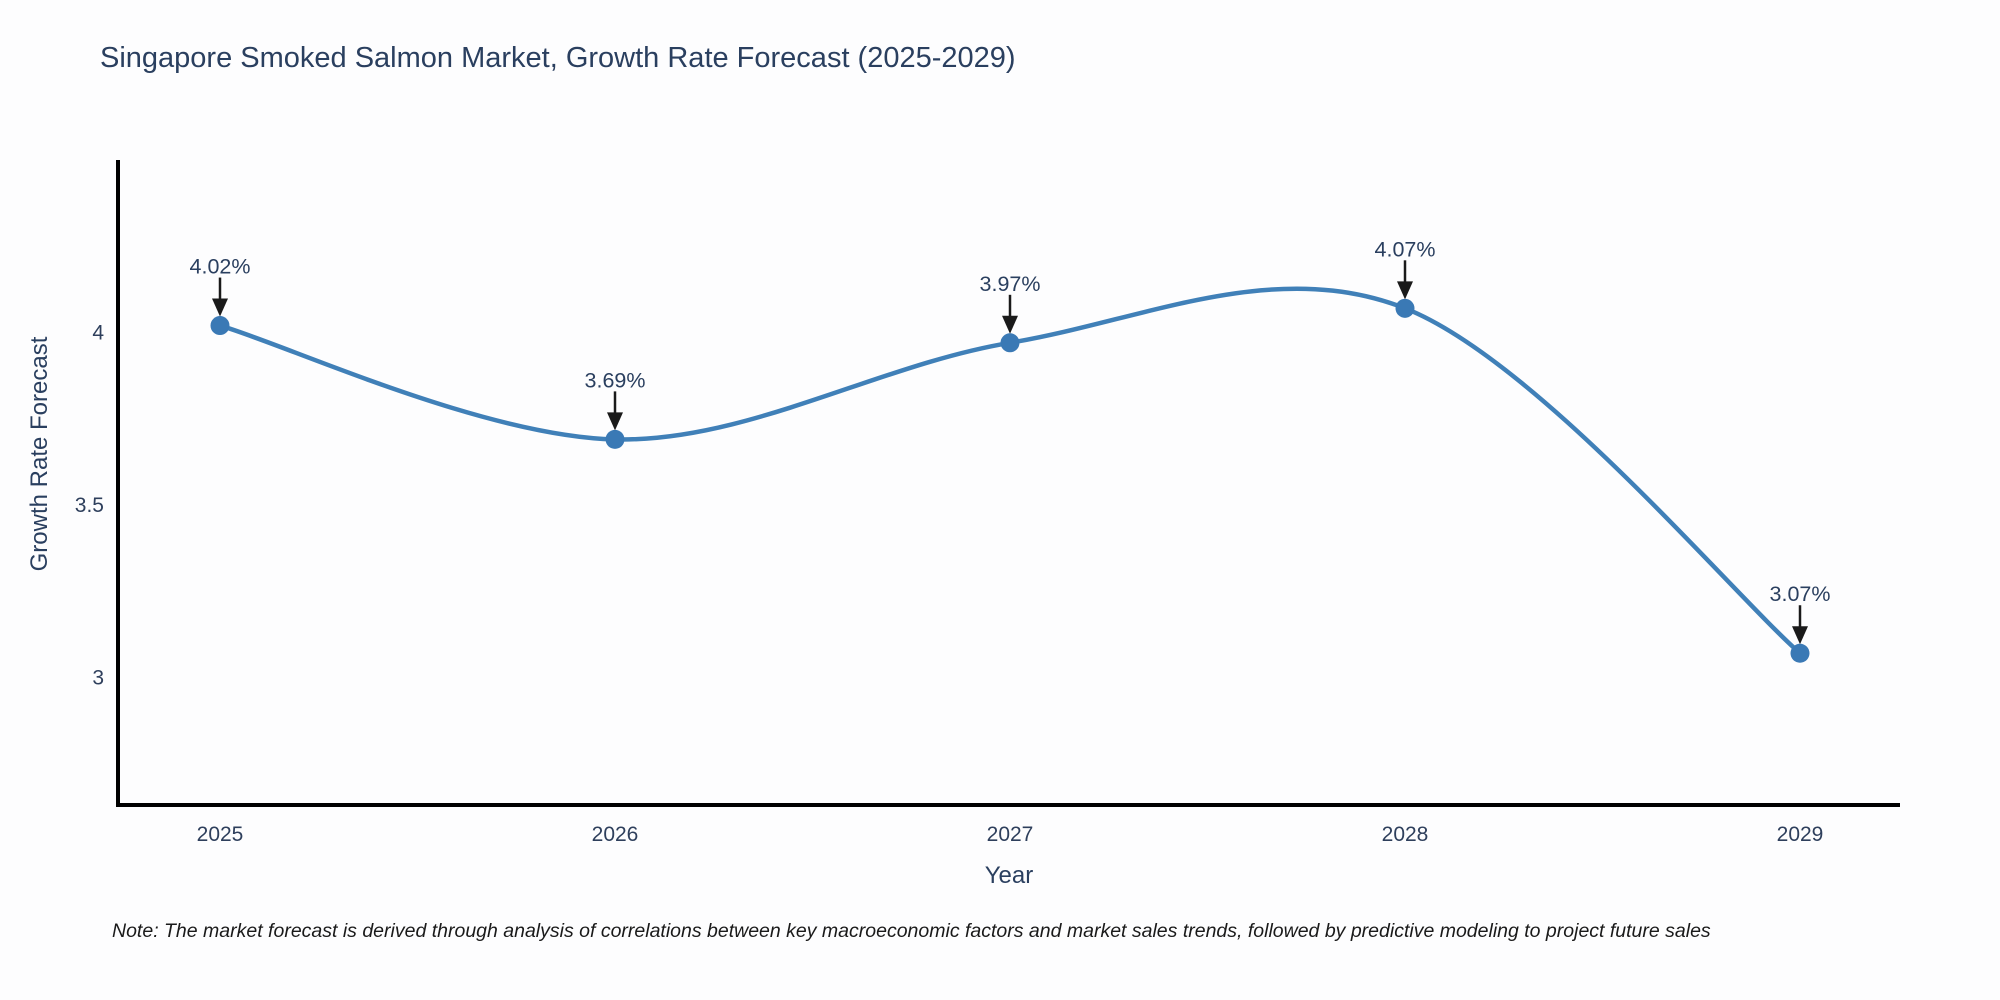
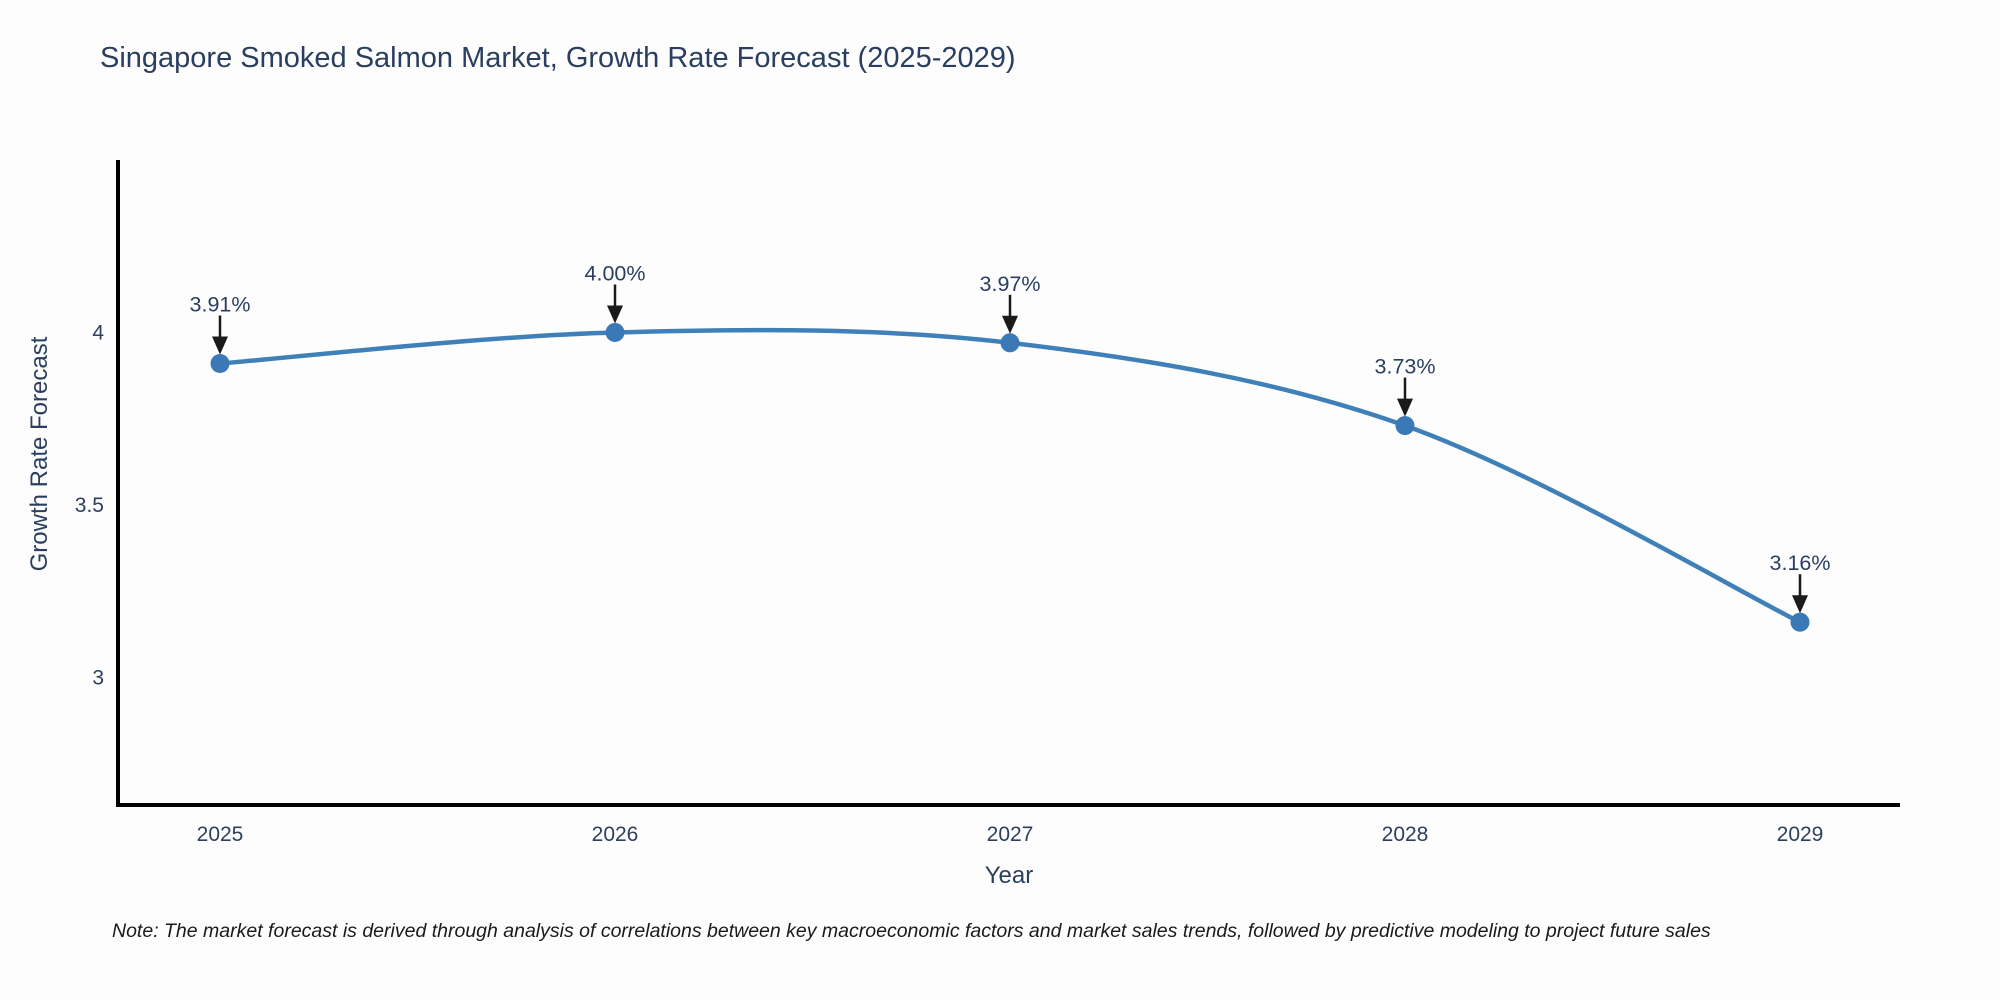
2025: 4.02% -> 3.91%
2026: 3.69% -> 4.00%
2028: 4.07% -> 3.73%
2029: 3.07% -> 3.16%
